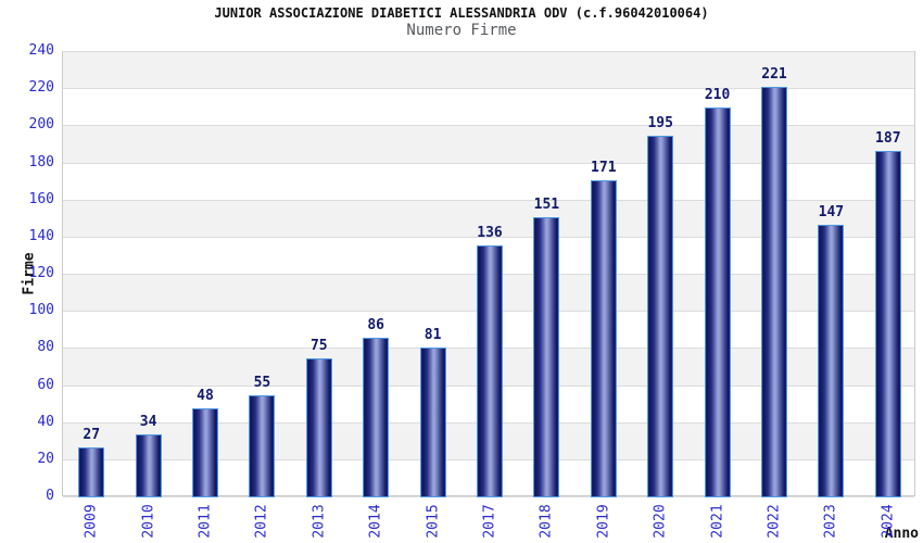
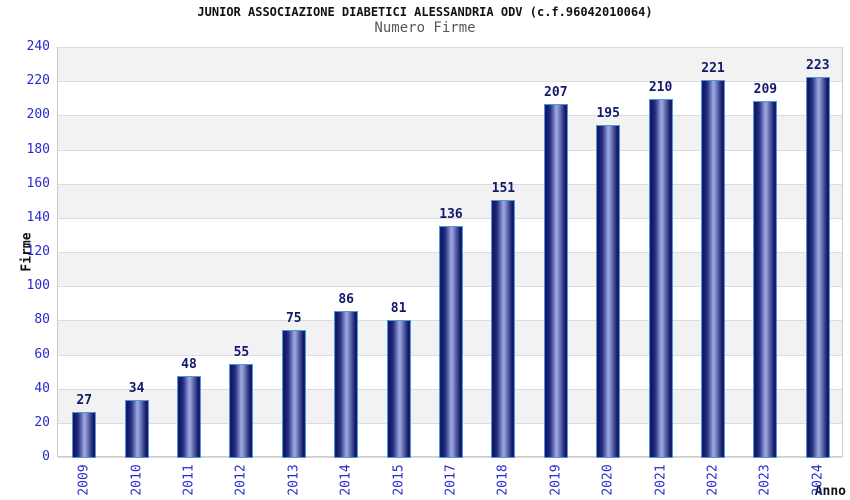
2019: 171 -> 207
2023: 147 -> 209
2024: 187 -> 223
